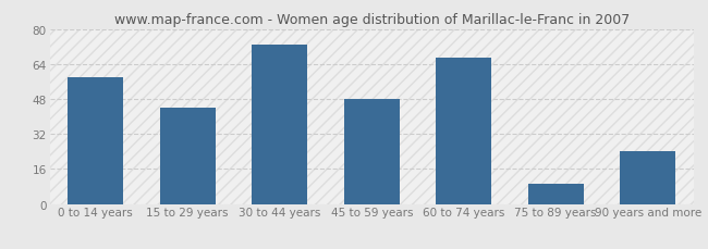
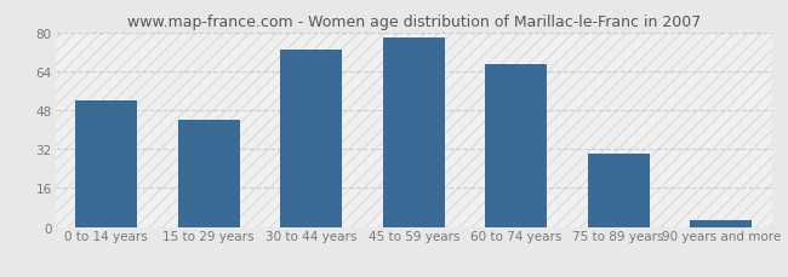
0 to 14 years: 58 -> 52
45 to 59 years: 48 -> 78
75 to 89 years: 9 -> 30
90 years and more: 24 -> 3
